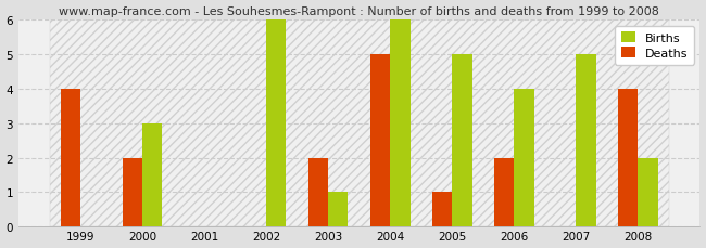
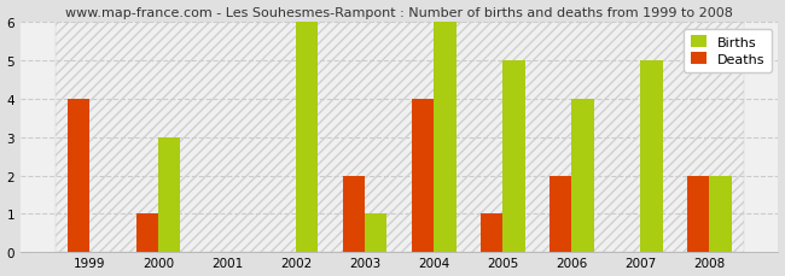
Deaths/2000: 2 -> 1
Deaths/2004: 5 -> 4
Deaths/2008: 4 -> 2
